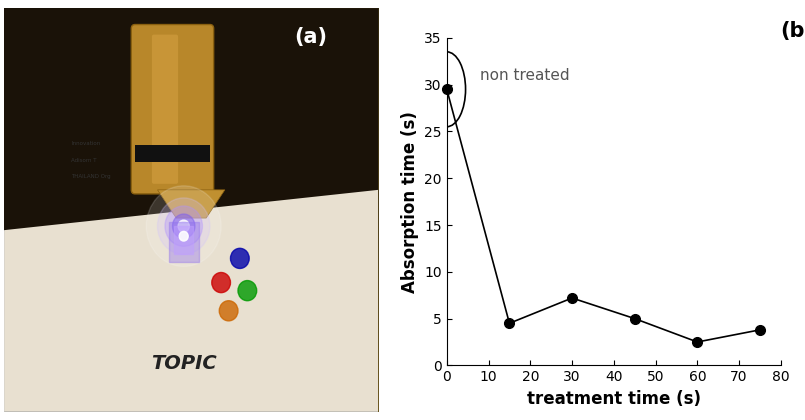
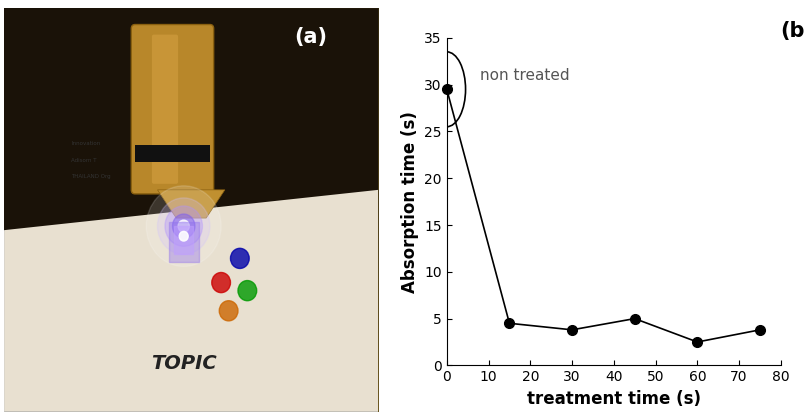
30: 7.2 -> 3.8
